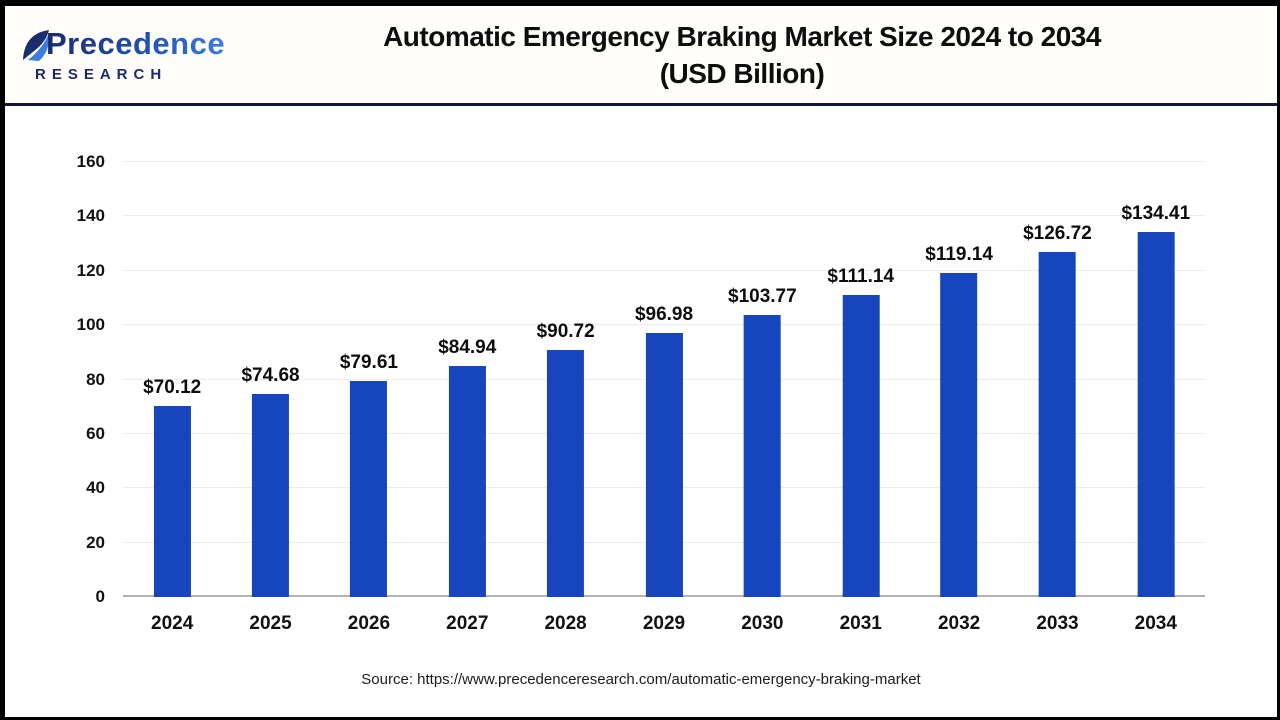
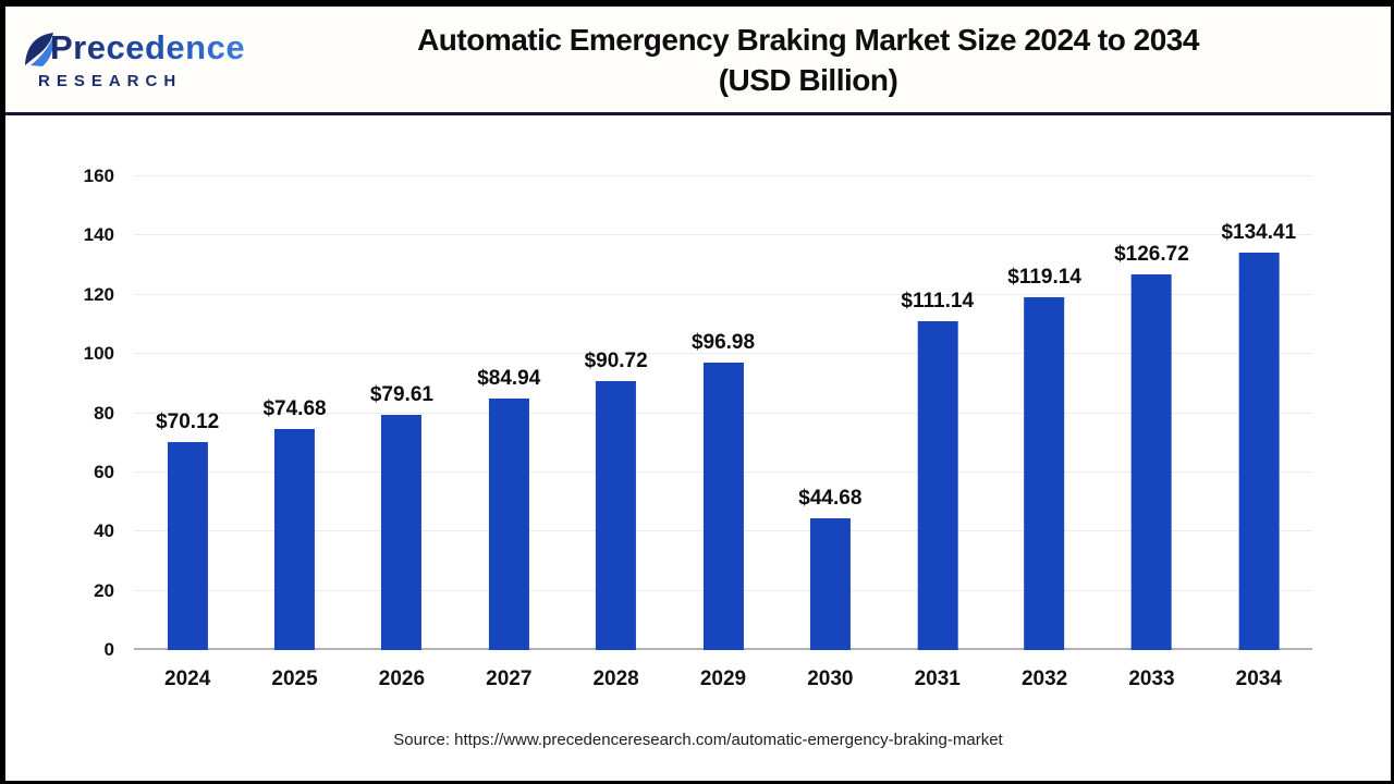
2030: $103.77 -> $44.68
